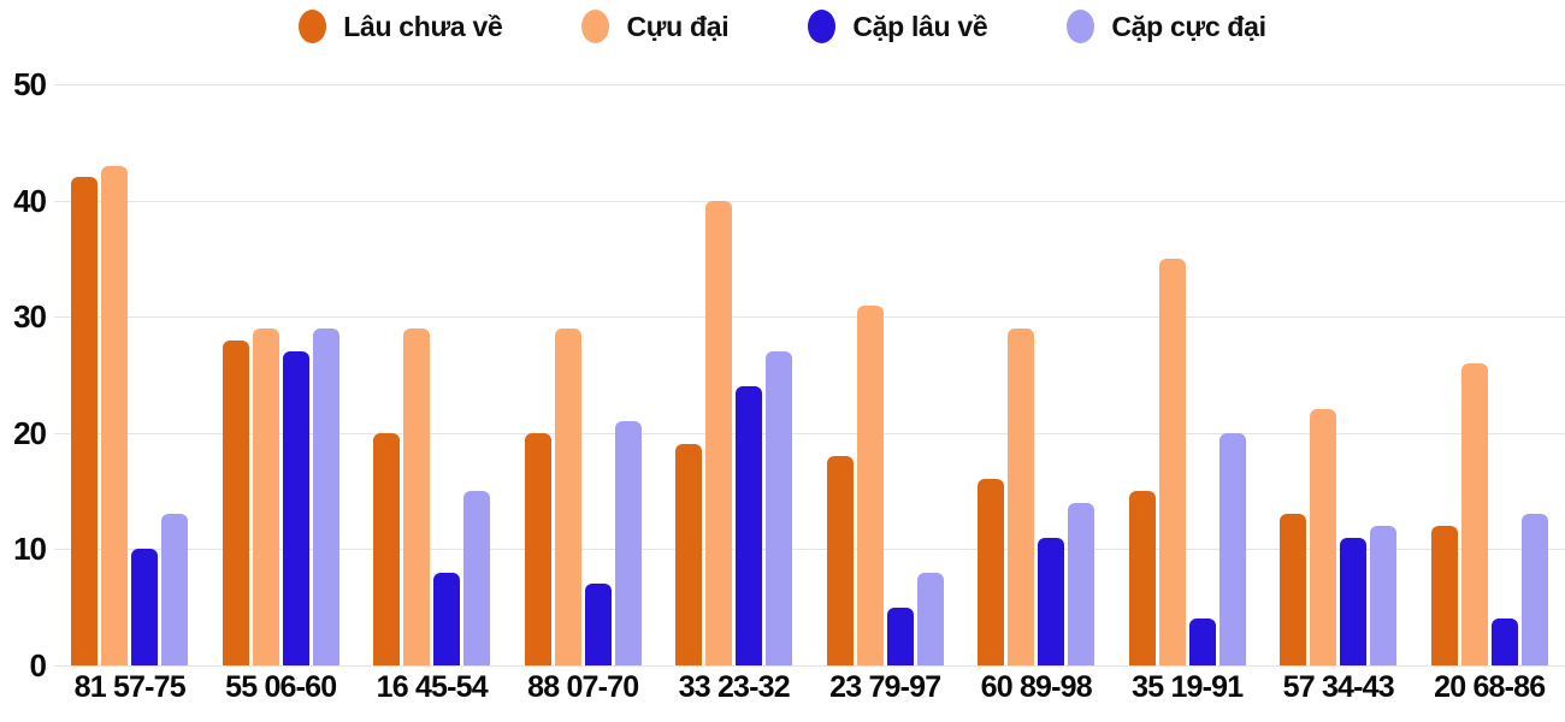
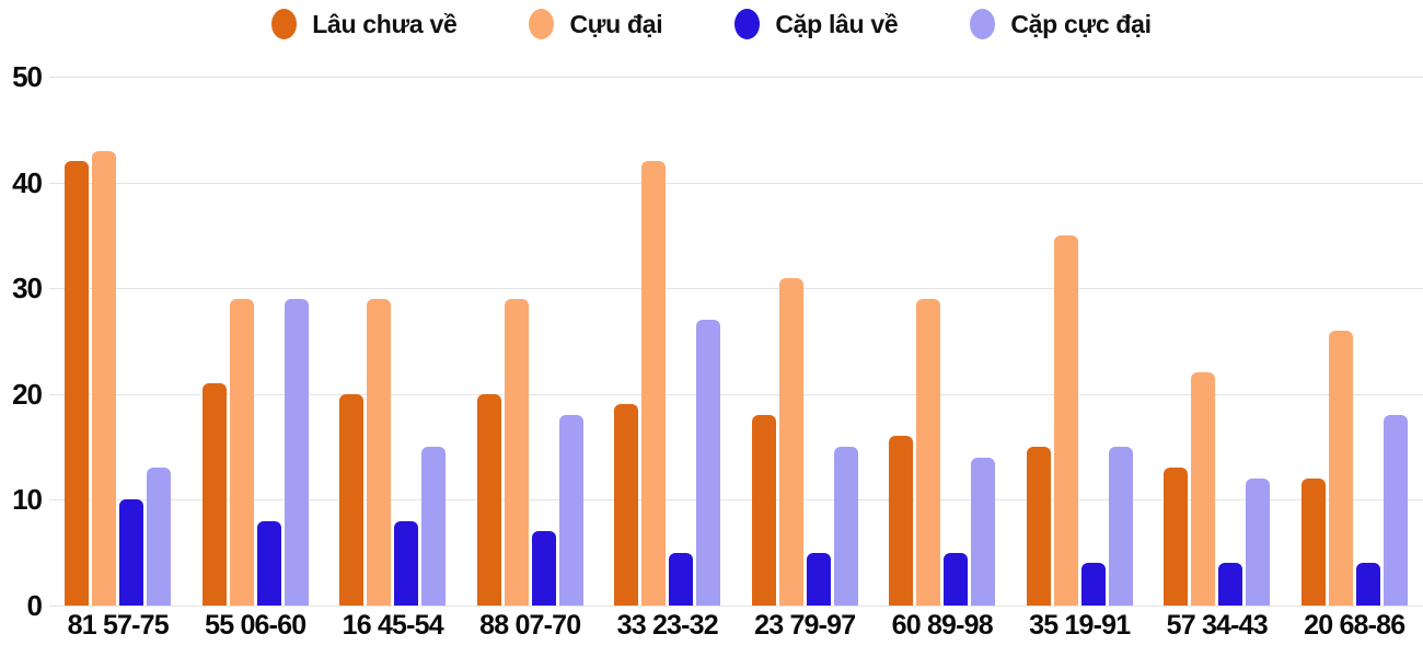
Lâu chưa về/55 06-60: 28 -> 21
Cặp lâu về/55 06-60: 27 -> 8
Cặp cực đại/88 07-70: 21 -> 18
Cựu đại/33 23-32: 40 -> 42
Cặp lâu về/33 23-32: 24 -> 5
Cặp cực đại/23 79-97: 8 -> 15
Cặp lâu về/60 89-98: 11 -> 5
Cặp cực đại/35 19-91: 20 -> 15
Cặp lâu về/57 34-43: 11 -> 4
Cặp cực đại/20 68-86: 13 -> 18
